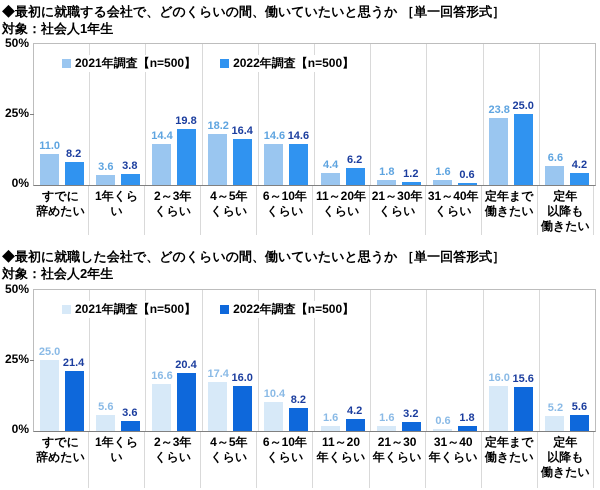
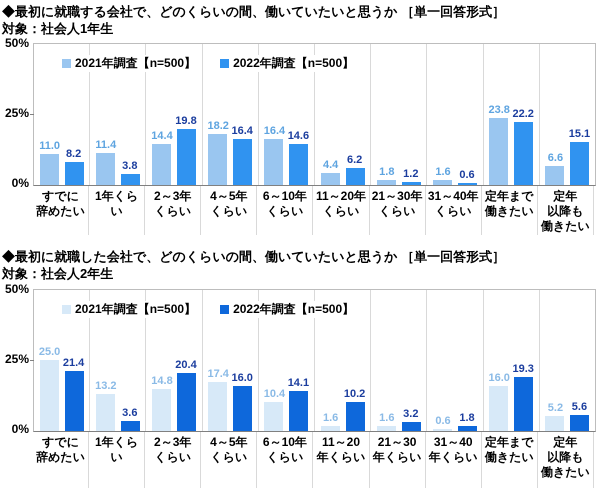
◆最初に就職する会社で、どのくらいの間、働いていたいと思うか ［単一回答形式］/2021年調査【n=500】/1年くらい: 3.6 -> 11.4
◆最初に就職する会社で、どのくらいの間、働いていたいと思うか ［単一回答形式］/2021年調査【n=500】/6～10年 くらい: 14.6 -> 16.4
◆最初に就職する会社で、どのくらいの間、働いていたいと思うか ［単一回答形式］/2022年調査【n=500】/定年まで 働きたい: 25.0 -> 22.2
◆最初に就職する会社で、どのくらいの間、働いていたいと思うか ［単一回答形式］/2022年調査【n=500】/定年 以降も 働きたい: 4.2 -> 15.1
◆最初に就職した会社で、どのくらいの間、働いていたいと思うか ［単一回答形式］/2021年調査【n=500】/1年くらい: 5.6 -> 13.2
◆最初に就職した会社で、どのくらいの間、働いていたいと思うか ［単一回答形式］/2021年調査【n=500】/2～3年 くらい: 16.6 -> 14.8
◆最初に就職した会社で、どのくらいの間、働いていたいと思うか ［単一回答形式］/2022年調査【n=500】/6～10年 くらい: 8.2 -> 14.1
◆最初に就職した会社で、どのくらいの間、働いていたいと思うか ［単一回答形式］/2022年調査【n=500】/11～20 年くらい: 4.2 -> 10.2
◆最初に就職した会社で、どのくらいの間、働いていたいと思うか ［単一回答形式］/2022年調査【n=500】/定年まで 働きたい: 15.6 -> 19.3
